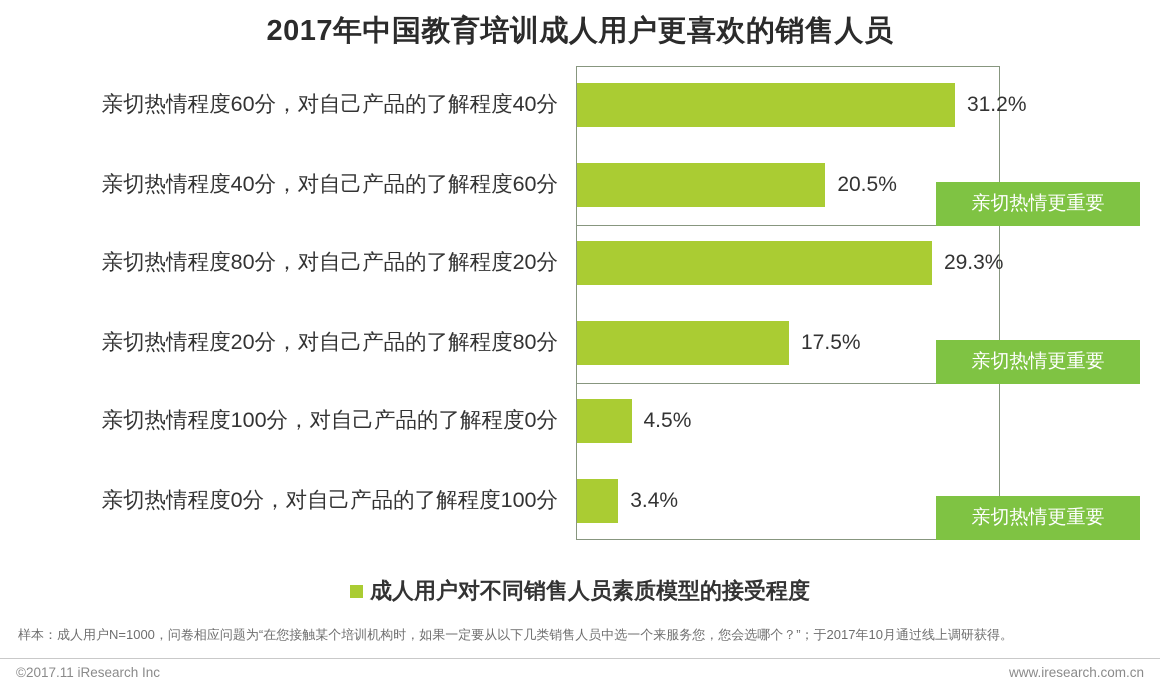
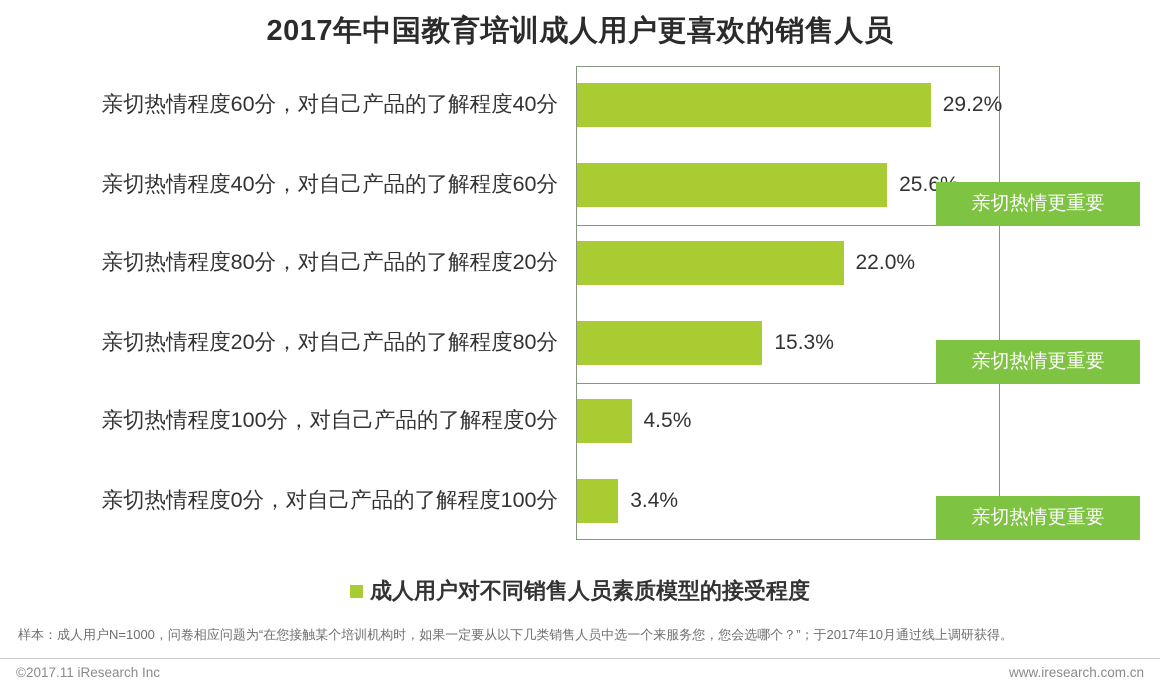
亲切热情程度60分，对自己产品的了解程度40分: 31.2% -> 29.2%
亲切热情程度40分，对自己产品的了解程度60分: 20.5% -> 25.6%
亲切热情程度80分，对自己产品的了解程度20分: 29.3% -> 22.0%
亲切热情程度20分，对自己产品的了解程度80分: 17.5% -> 15.3%
